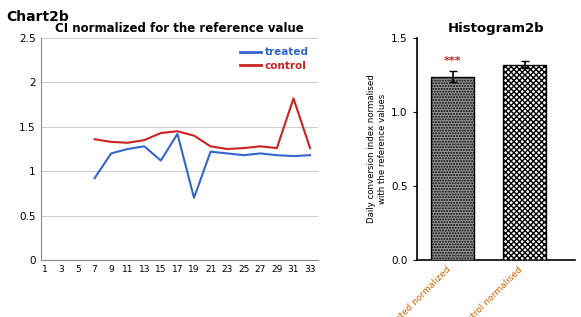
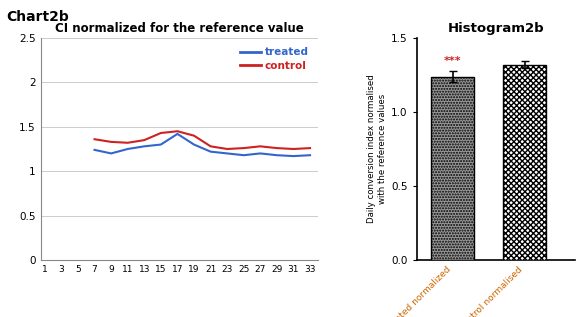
CI normalized for the reference value/treated/7: 0.92 -> 1.24
CI normalized for the reference value/treated/15: 1.12 -> 1.30
CI normalized for the reference value/treated/19: 0.70 -> 1.30
CI normalized for the reference value/control/31: 1.82 -> 1.25
